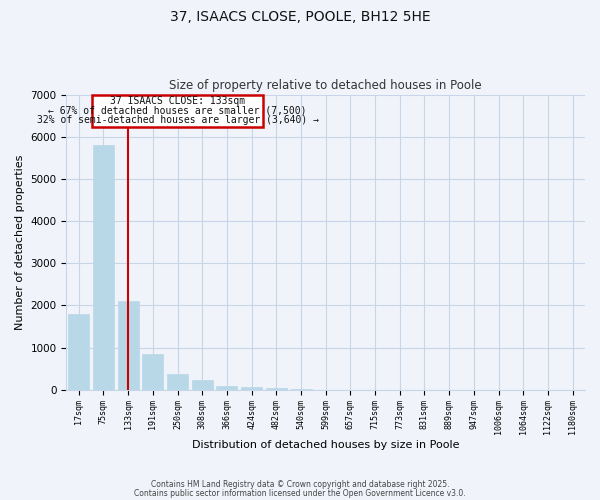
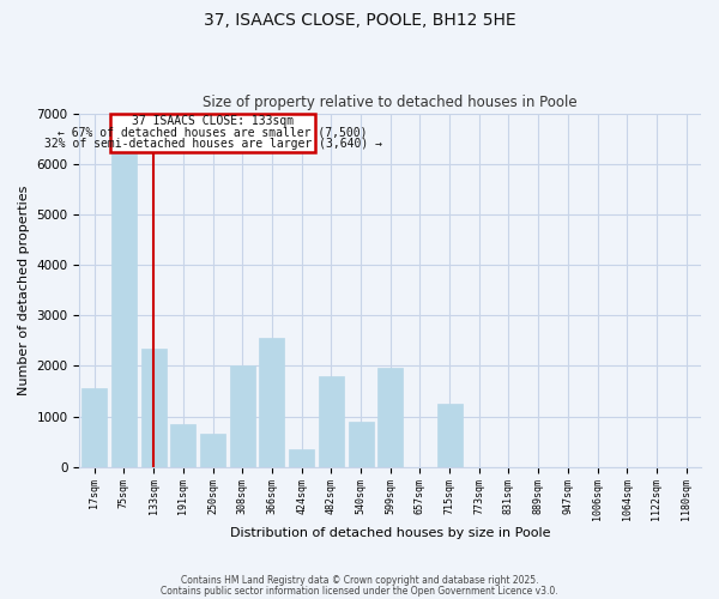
17sqm: 1800 -> 1550
75sqm: 5800 -> 6200
133sqm: 2100 -> 2350
250sqm: 370 -> 650
308sqm: 230 -> 2000
366sqm: 100 -> 2550
424sqm: 60 -> 350
482sqm: 30 -> 1800
540sqm: 10 -> 900
599sqm: 0 -> 1950
715sqm: 0 -> 1250
